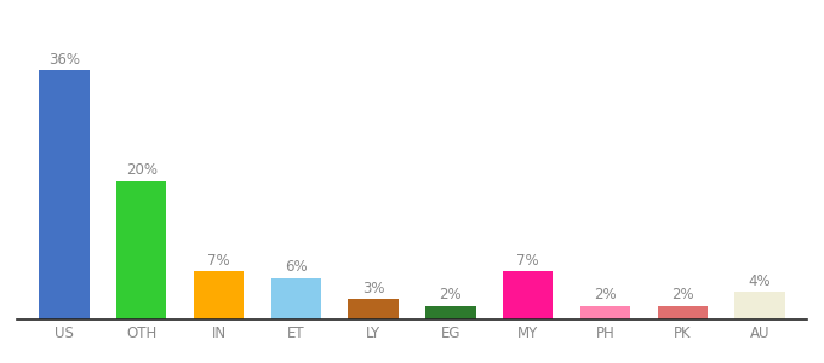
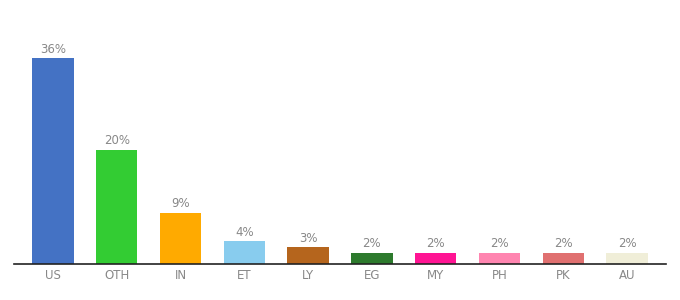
IN: 7% -> 9%
ET: 6% -> 4%
MY: 7% -> 2%
AU: 4% -> 2%
